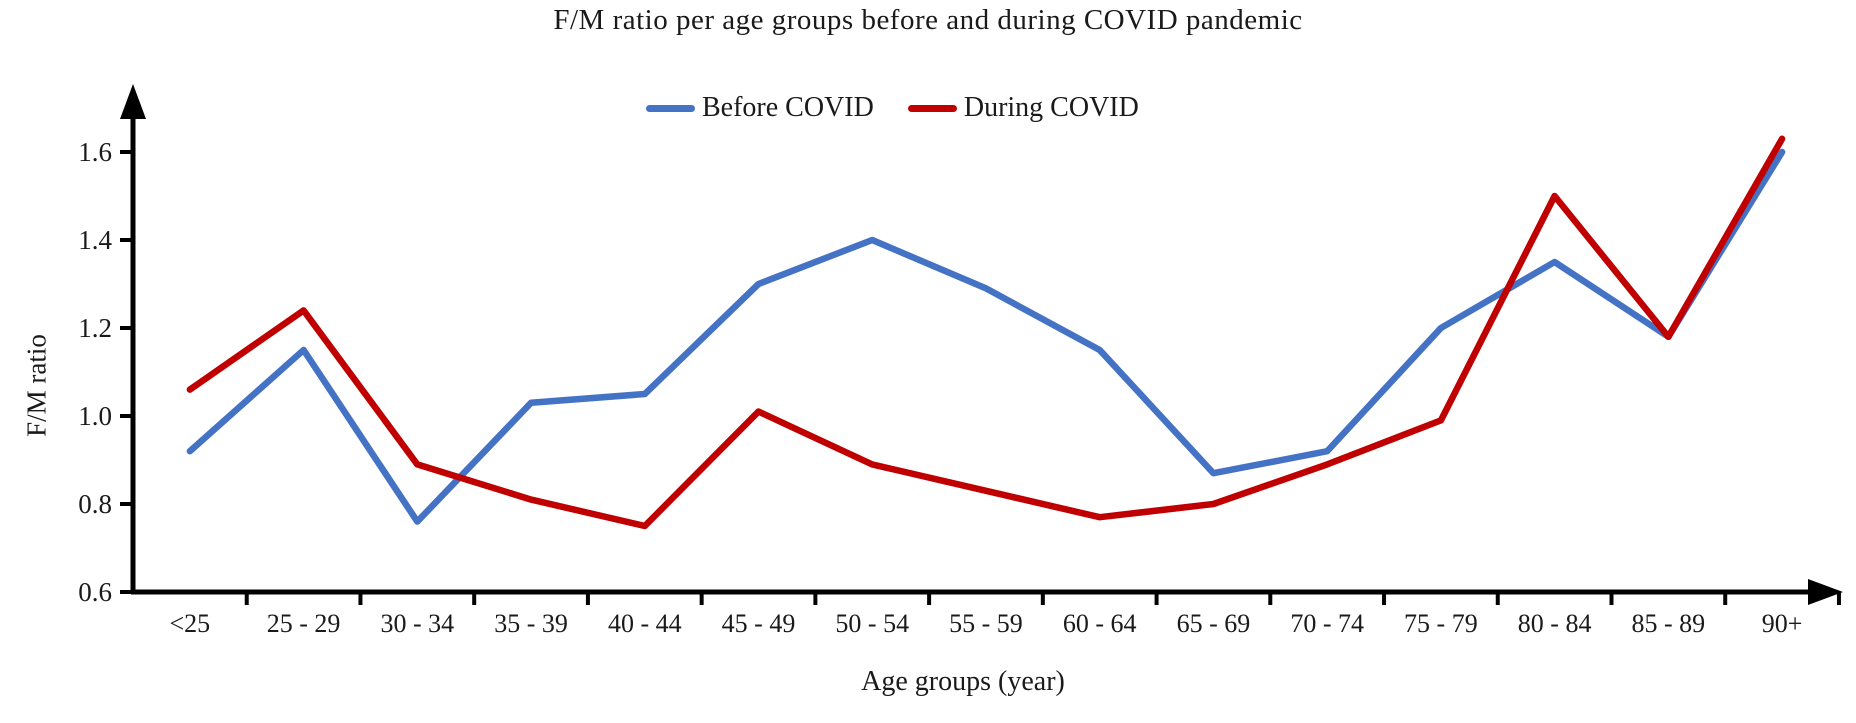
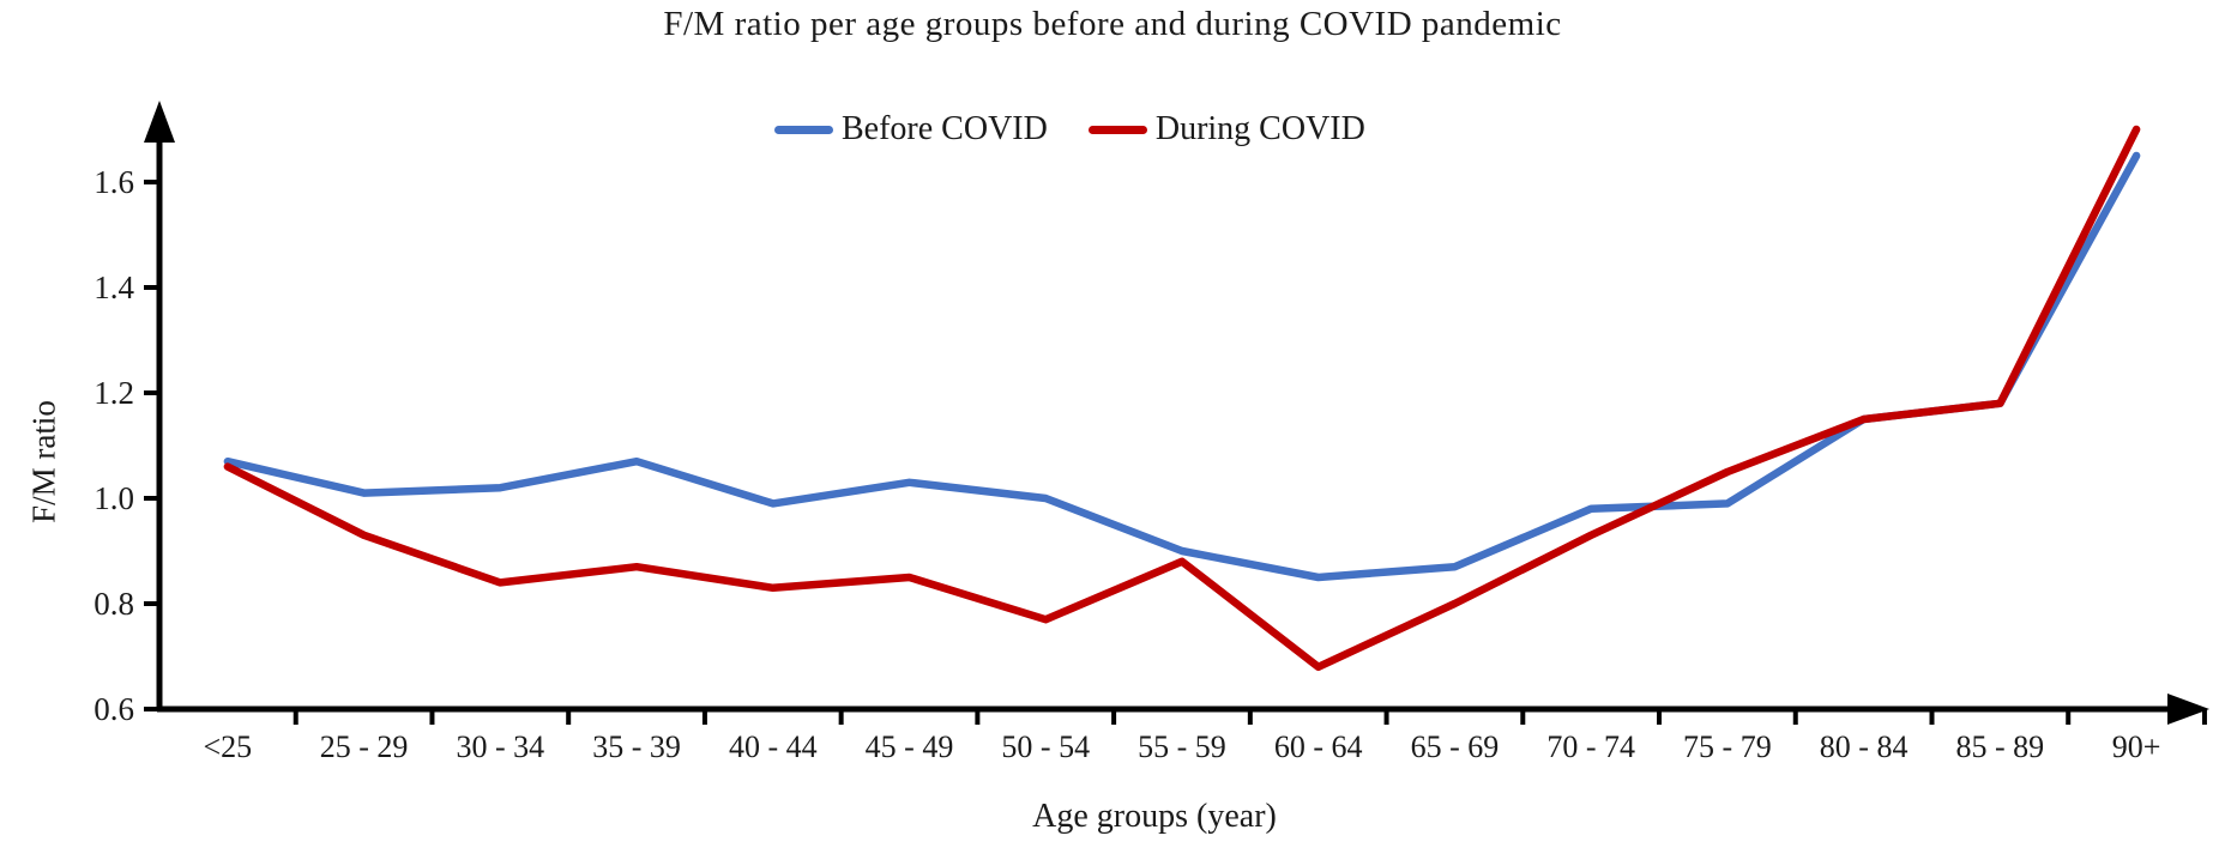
Before COVID/<25: 0.92 -> 1.07
Before COVID/25 - 29: 1.15 -> 1.01
During COVID/25 - 29: 1.24 -> 0.93
Before COVID/30 - 34: 0.76 -> 1.02
During COVID/30 - 34: 0.89 -> 0.84
Before COVID/35 - 39: 1.03 -> 1.07
During COVID/35 - 39: 0.81 -> 0.87
Before COVID/40 - 44: 1.05 -> 0.99
During COVID/40 - 44: 0.75 -> 0.83
Before COVID/45 - 49: 1.30 -> 1.03
During COVID/45 - 49: 1.01 -> 0.85
Before COVID/50 - 54: 1.40 -> 1.00
During COVID/50 - 54: 0.89 -> 0.77
Before COVID/55 - 59: 1.29 -> 0.90
During COVID/55 - 59: 0.83 -> 0.88
Before COVID/60 - 64: 1.15 -> 0.85
During COVID/60 - 64: 0.77 -> 0.68
Before COVID/70 - 74: 0.92 -> 0.98
During COVID/70 - 74: 0.89 -> 0.93
Before COVID/75 - 79: 1.20 -> 0.99
During COVID/75 - 79: 0.99 -> 1.05
Before COVID/80 - 84: 1.35 -> 1.15
During COVID/80 - 84: 1.50 -> 1.15
Before COVID/90+: 1.60 -> 1.65
During COVID/90+: 1.63 -> 1.70
